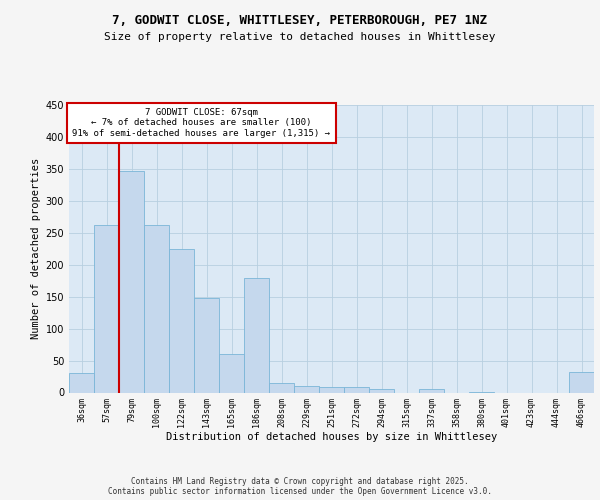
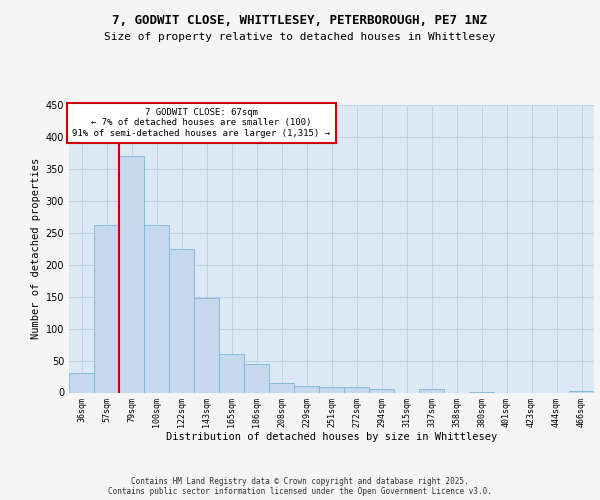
79sqm: 346 -> 370
186sqm: 180 -> 45
466sqm: 32 -> 2
